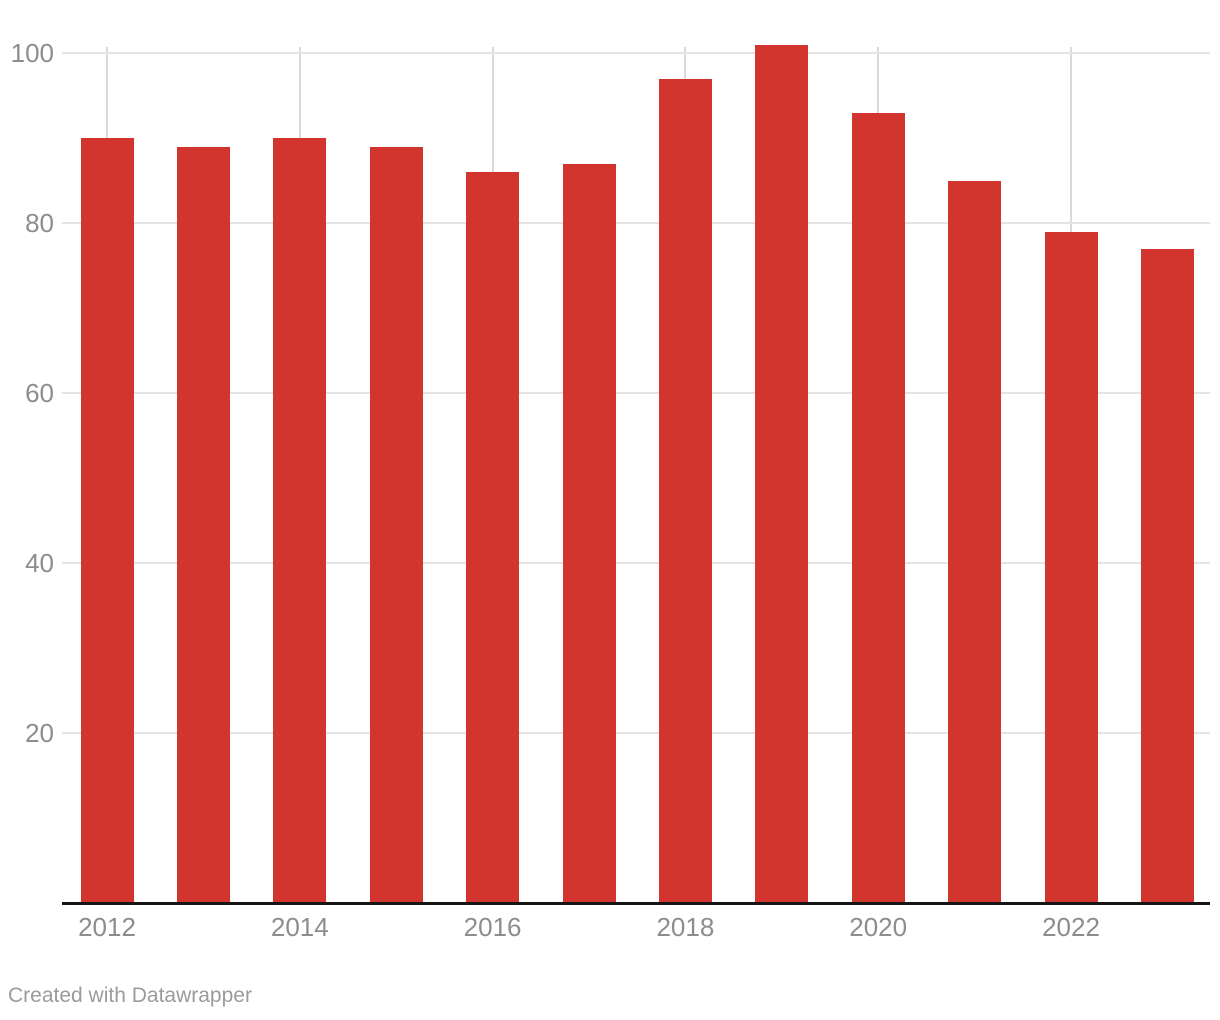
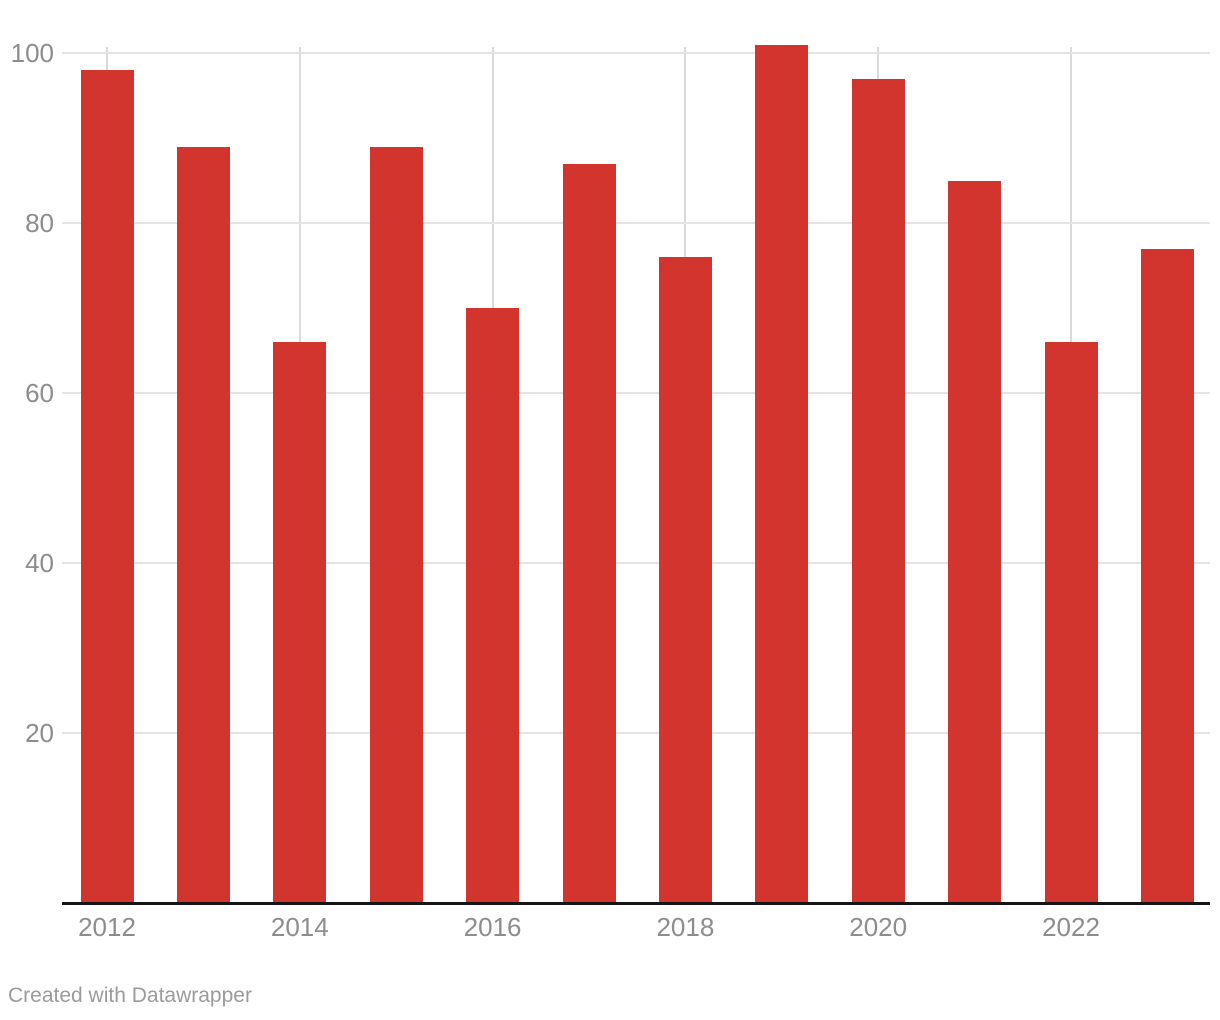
2012: 90 -> 98
2014: 90 -> 66
2016: 86 -> 70
2018: 97 -> 76
2020: 93 -> 97
2022: 79 -> 66
